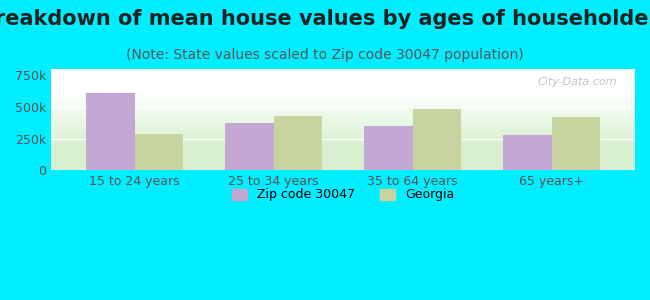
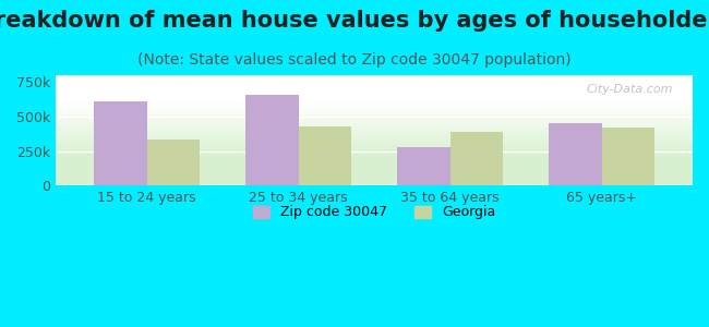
Georgia/15 to 24 years: 280k -> 330k
Zip code 30047/25 to 34 years: 380k -> 660k
Zip code 30047/35 to 64 years: 350k -> 280k
Georgia/35 to 64 years: 480k -> 390k
Zip code 30047/65 years+: 280k -> 450k
